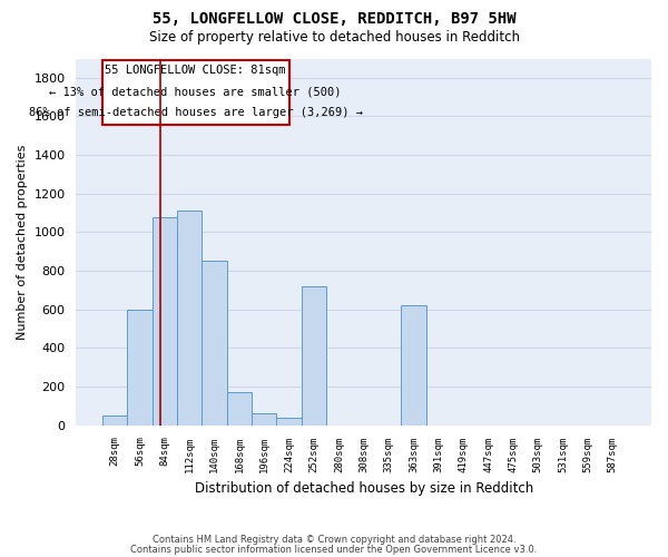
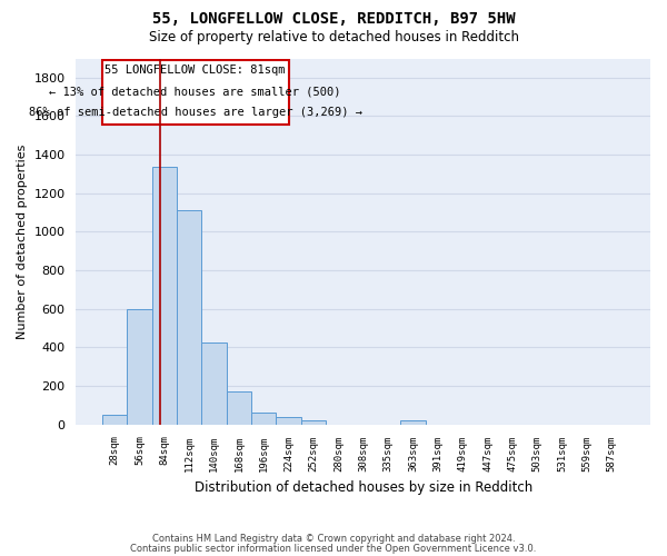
84sqm: 1080 -> 1340
140sqm: 850 -> 420
252sqm: 720 -> 20
363sqm: 620 -> 20
